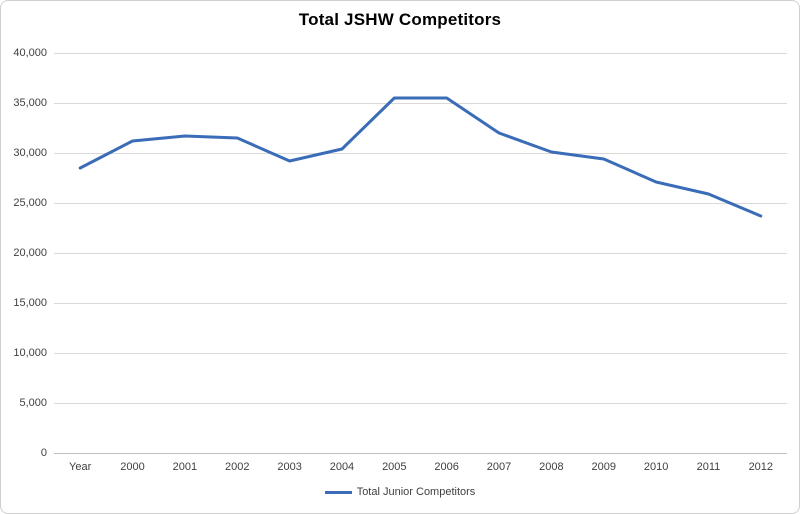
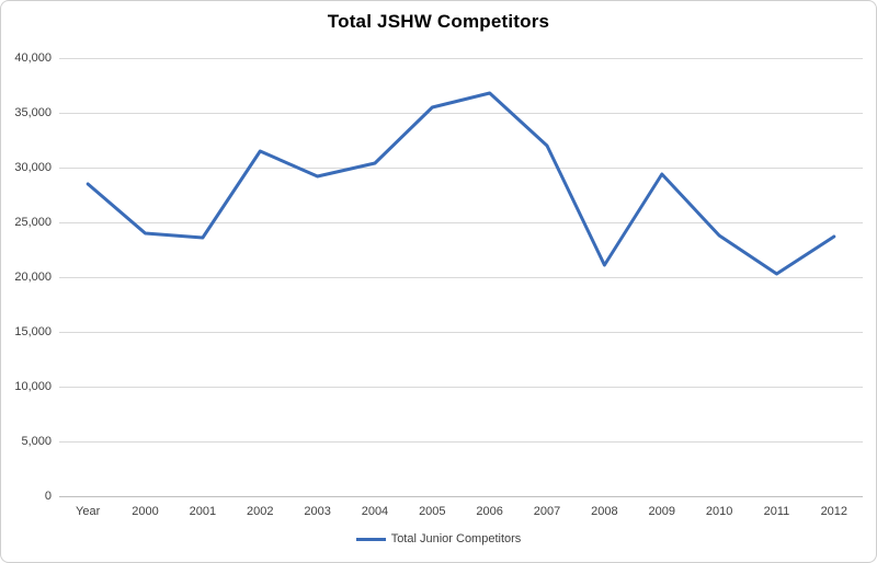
2000: 31200 -> 24000
2001: 31700 -> 23600
2006: 35500 -> 36800
2008: 30100 -> 21100
2010: 27100 -> 23800
2011: 25900 -> 20300
